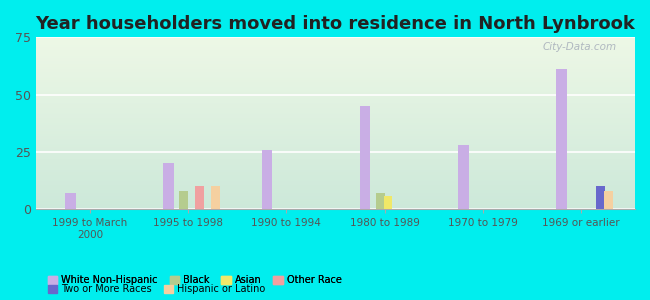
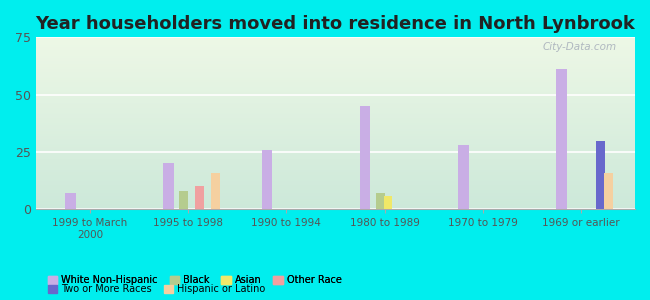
Hispanic or Latino/1995 to 1998: 10 -> 16
Two or More Races/1969 or earlier: 10 -> 30
Hispanic or Latino/1969 or earlier: 8 -> 16
